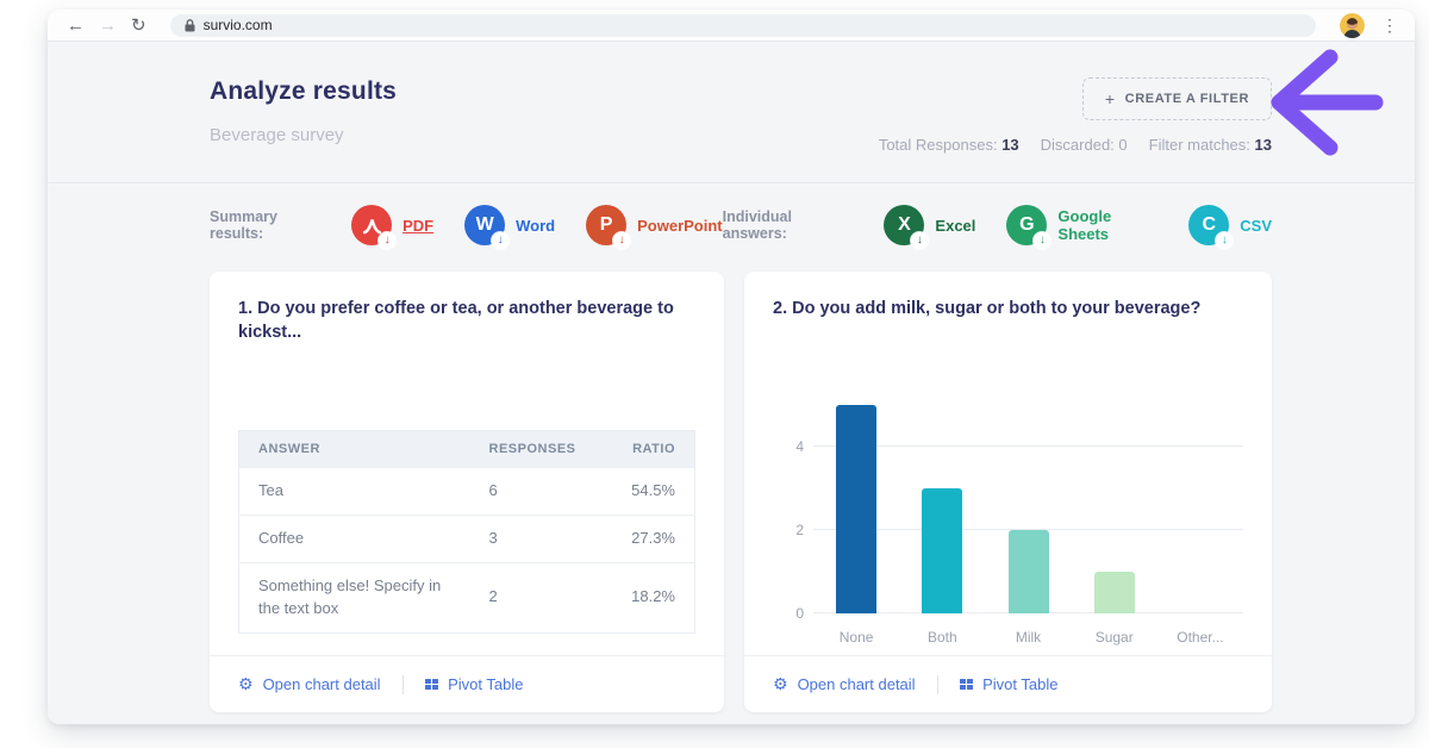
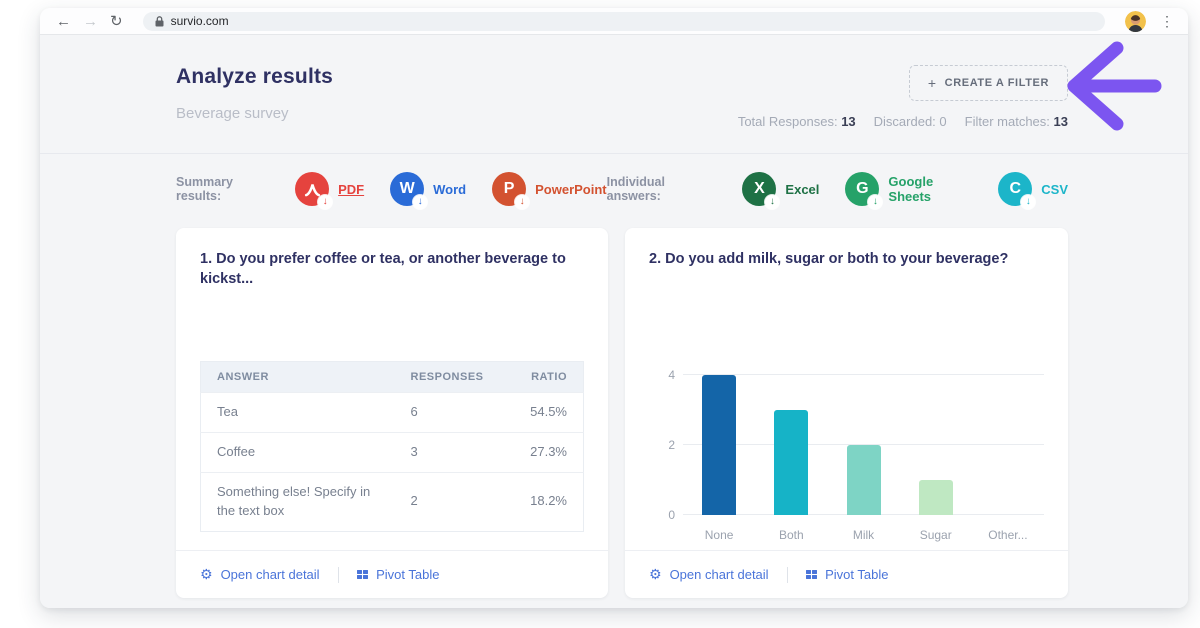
None: 5 -> 4
